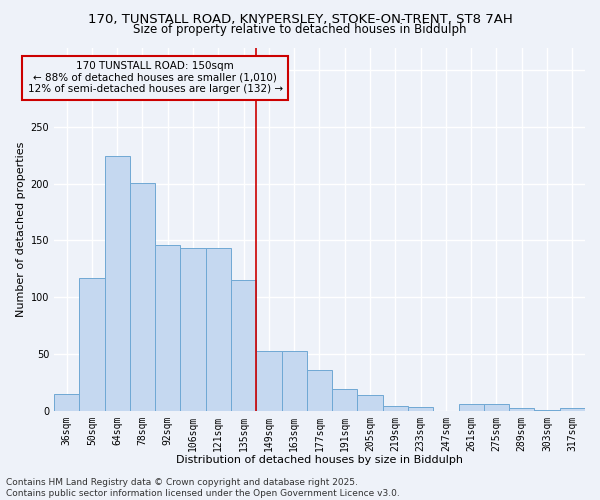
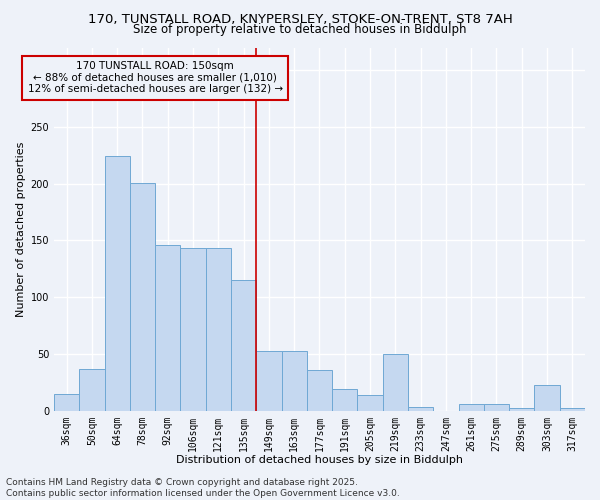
50sqm: 117 -> 37
219sqm: 4 -> 50
303sqm: 1 -> 23
